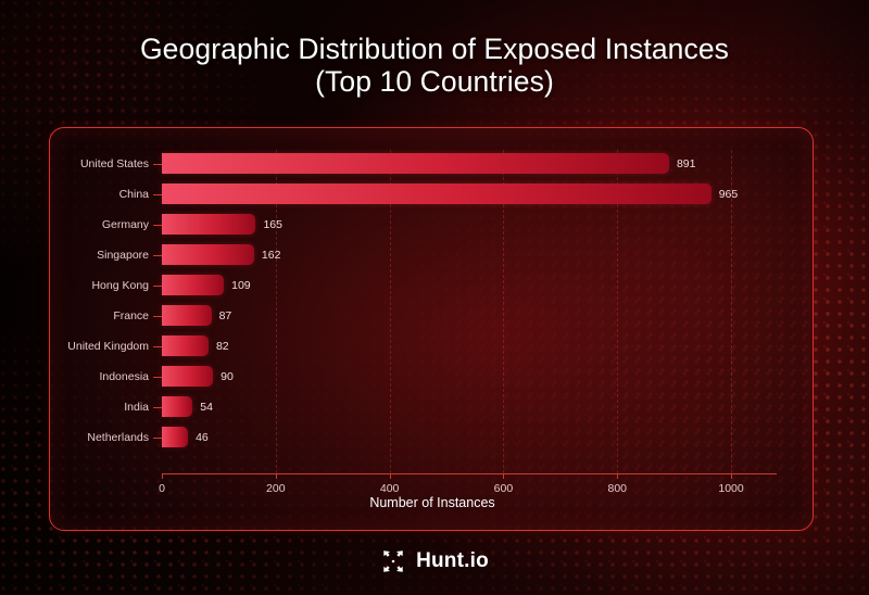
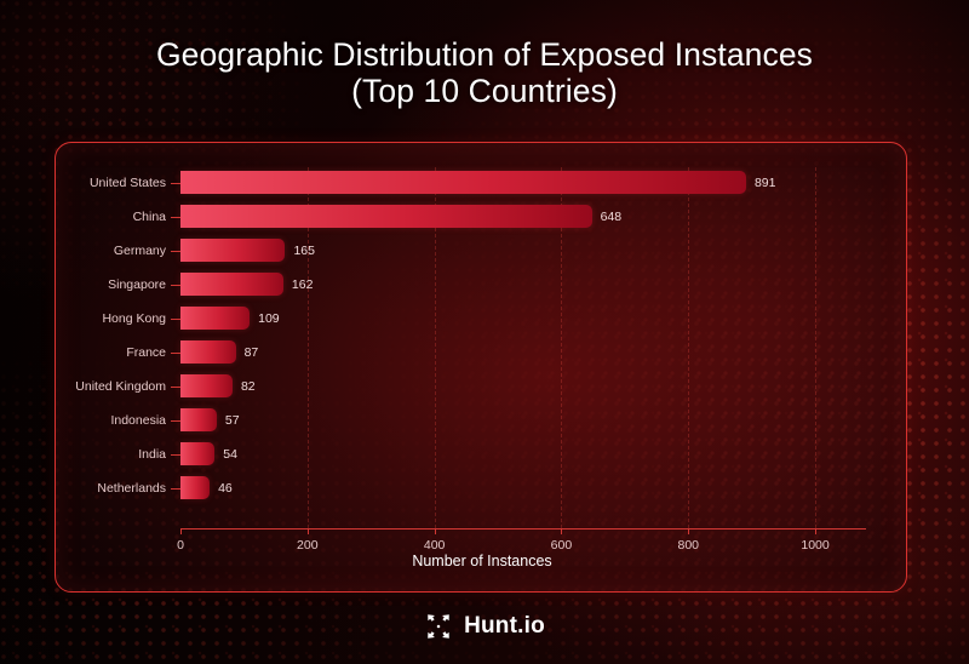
China: 965 -> 648
Indonesia: 90 -> 57
